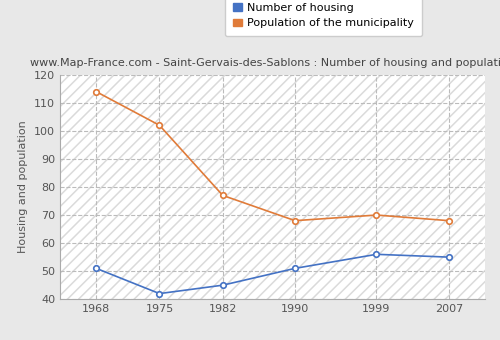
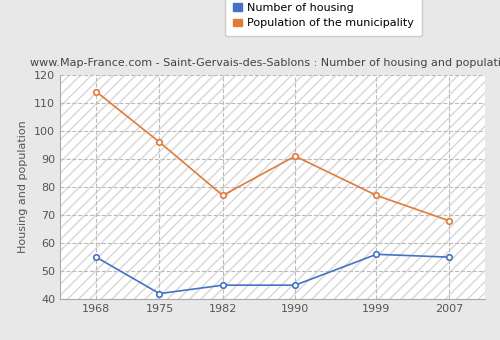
Number of housing/1968: 51 -> 55
Population of the municipality/1975: 102 -> 96
Number of housing/1990: 51 -> 45
Population of the municipality/1990: 68 -> 91
Population of the municipality/1999: 70 -> 77
